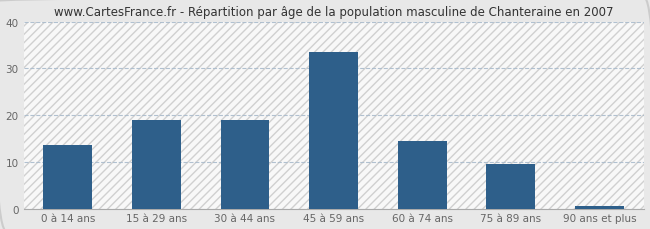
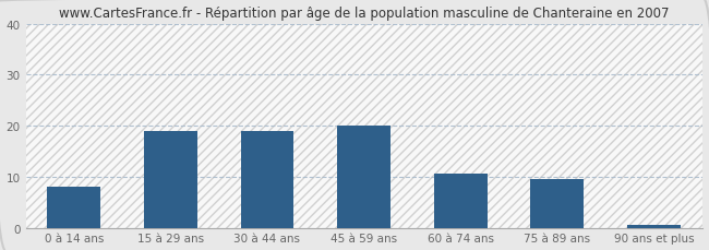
0 à 14 ans: 13.5 -> 8.0
45 à 59 ans: 33.5 -> 20.0
60 à 74 ans: 14.5 -> 10.5
